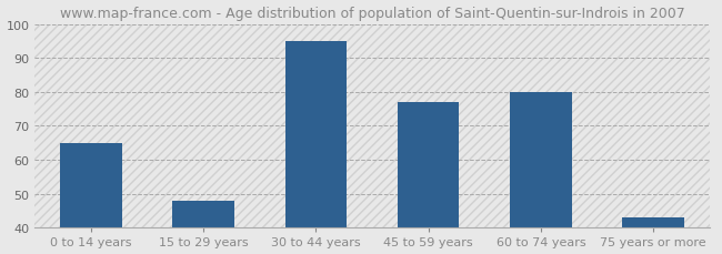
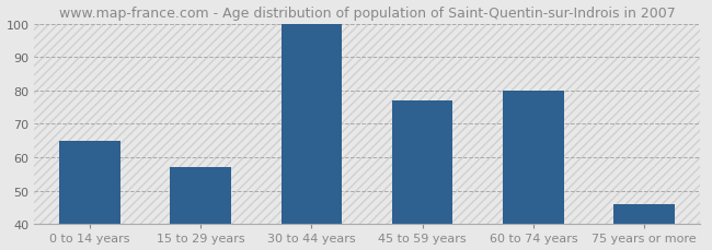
15 to 29 years: 48 -> 57
30 to 44 years: 95 -> 100
75 years or more: 43 -> 46
